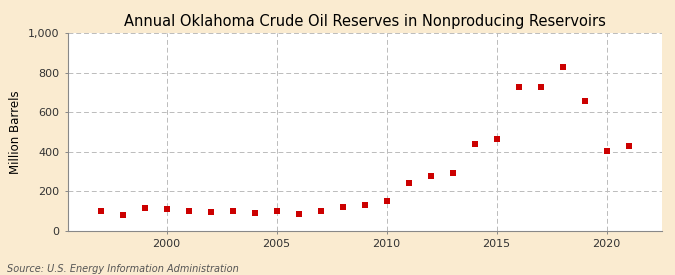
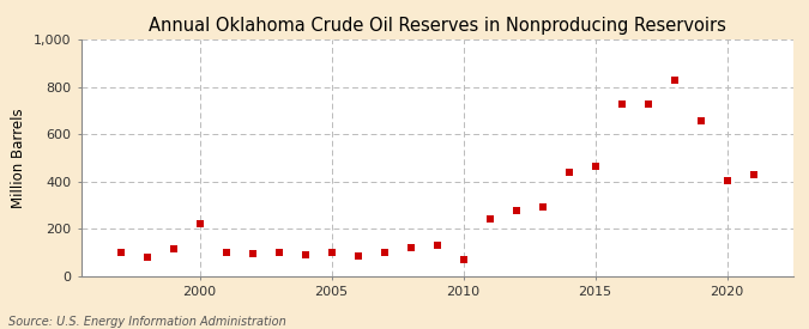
2000: 110 -> 220
2010: 150 -> 70
